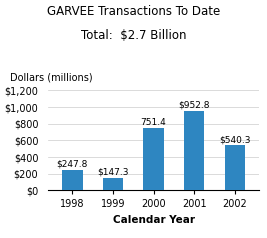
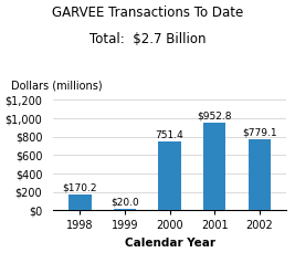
1998: $247.8 -> $170.2
1999: $147.3 -> $20.0
2002: $540.3 -> $779.1
